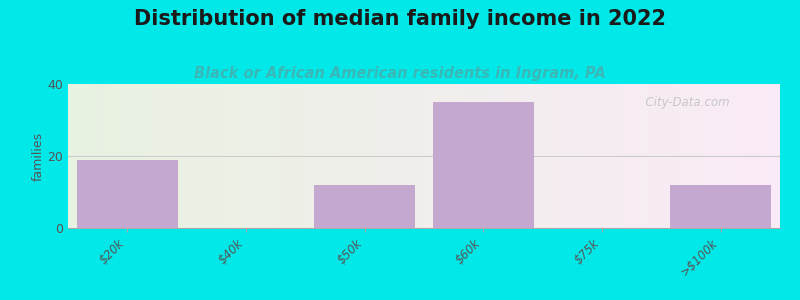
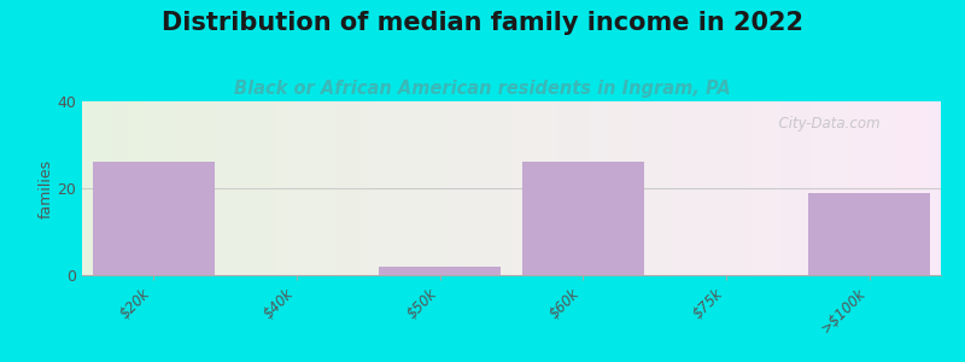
$20k: 19 -> 26
$50k: 12 -> 2
$60k: 35 -> 26
>$100k: 12 -> 19
